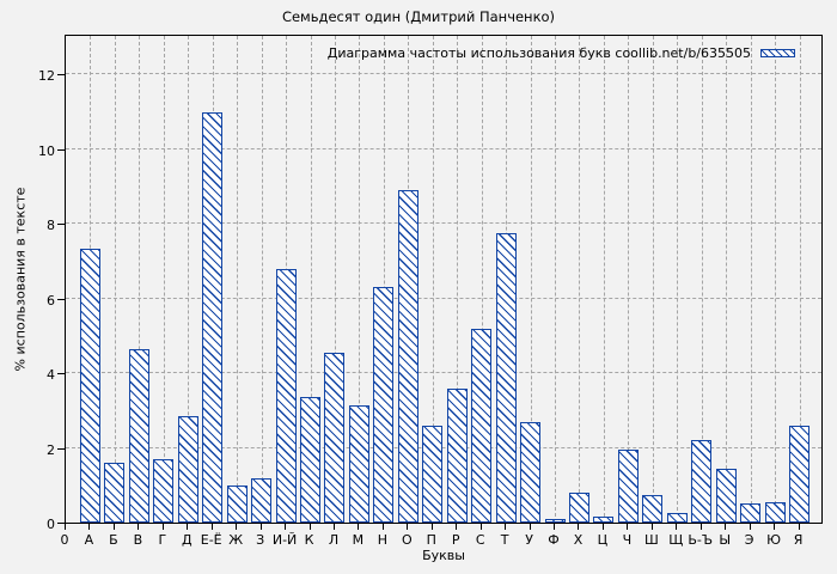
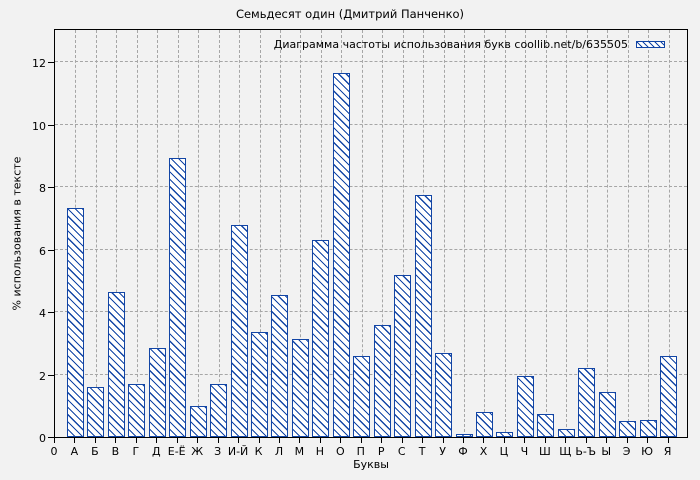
Е-Ё: 11.0 -> 8.9
З: 1.2 -> 1.7
О: 8.9 -> 11.7
